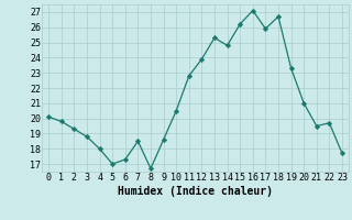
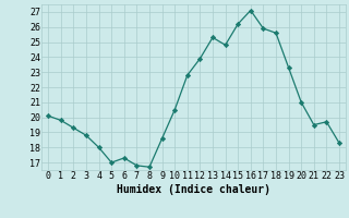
7: 18.5 -> 16.8
18: 26.7 -> 25.6
23: 17.7 -> 18.3
